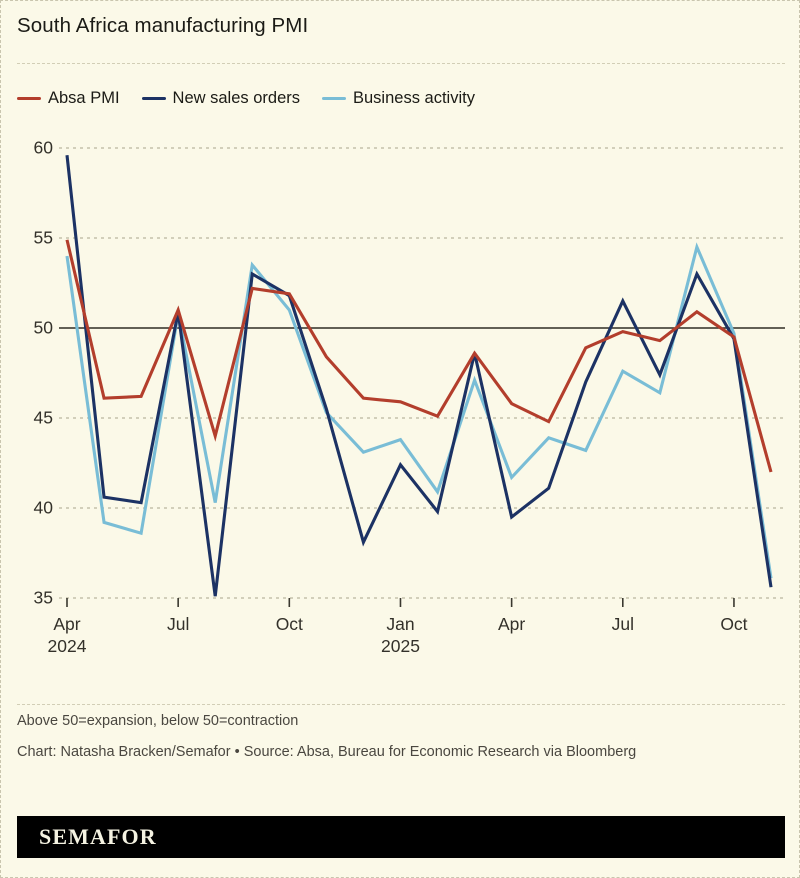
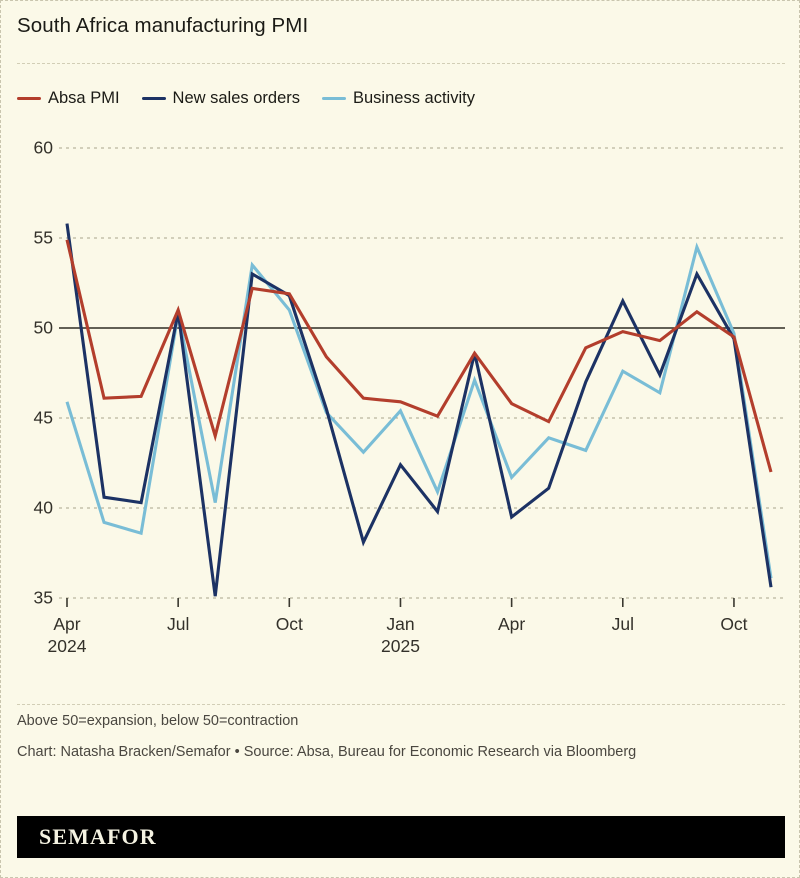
New sales orders/Apr 2024: 59.6 -> 55.8
Business activity/Apr 2024: 54.0 -> 45.9
Business activity/Jan 2025: 43.8 -> 45.4
